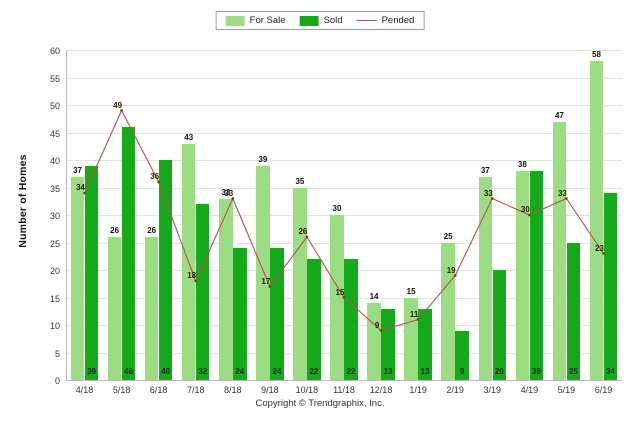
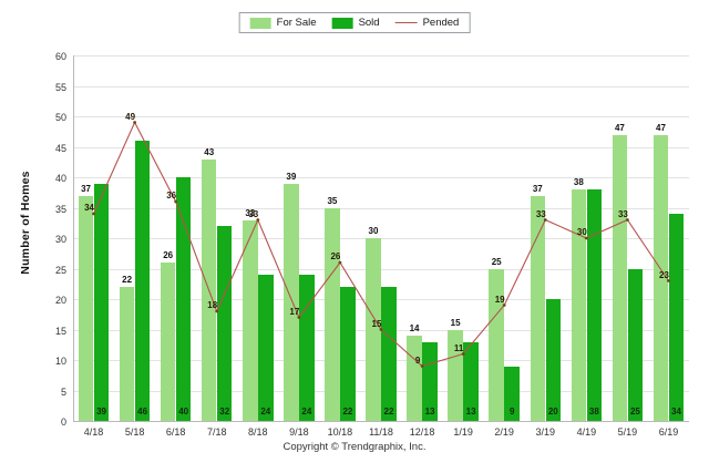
For Sale/5/18: 26 -> 22
For Sale/6/19: 58 -> 47
